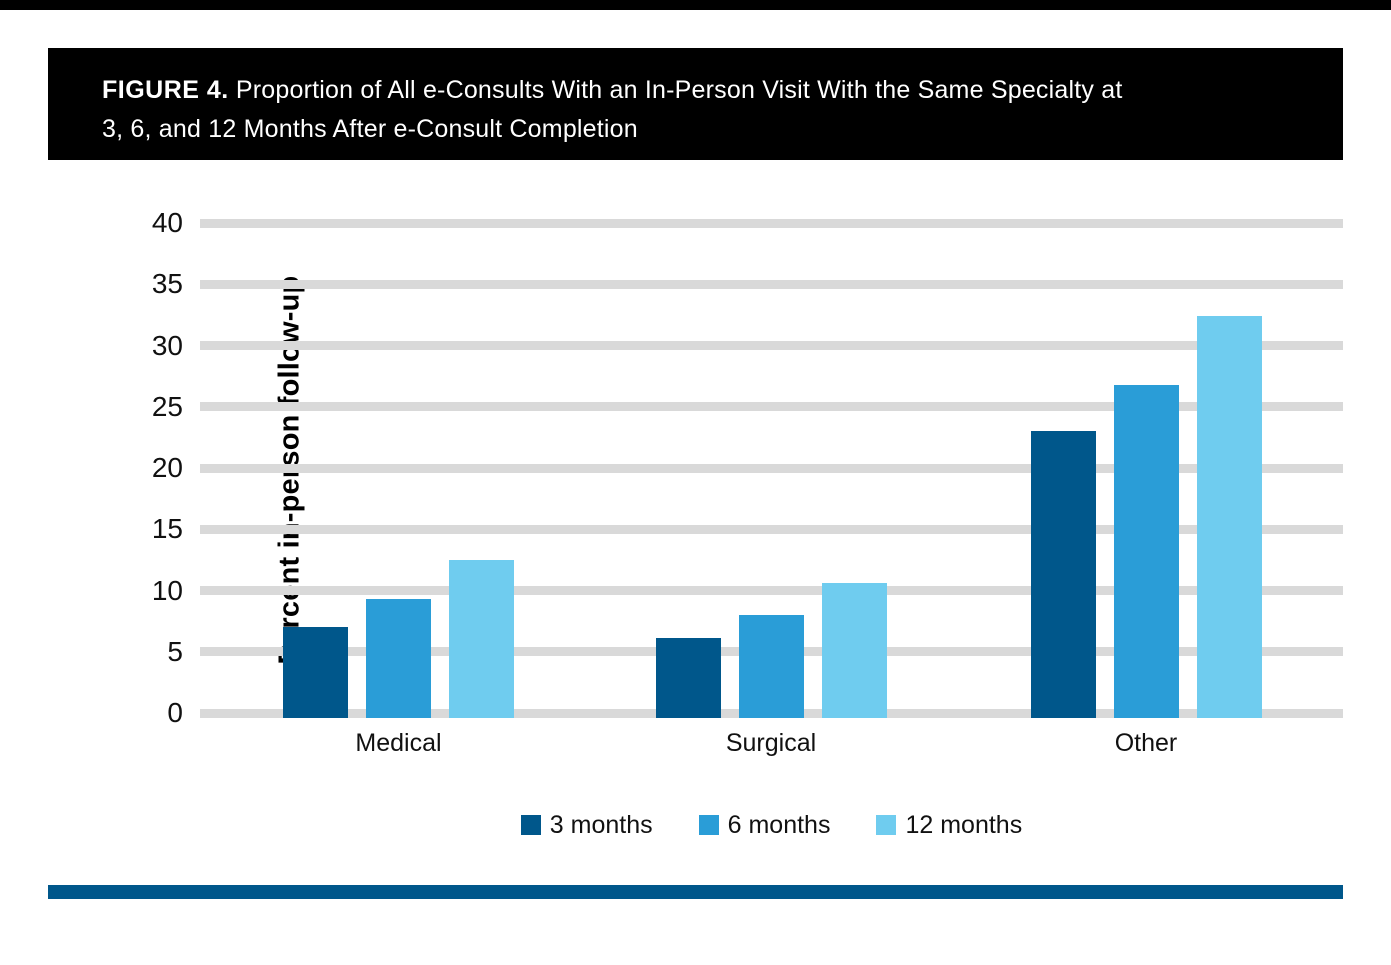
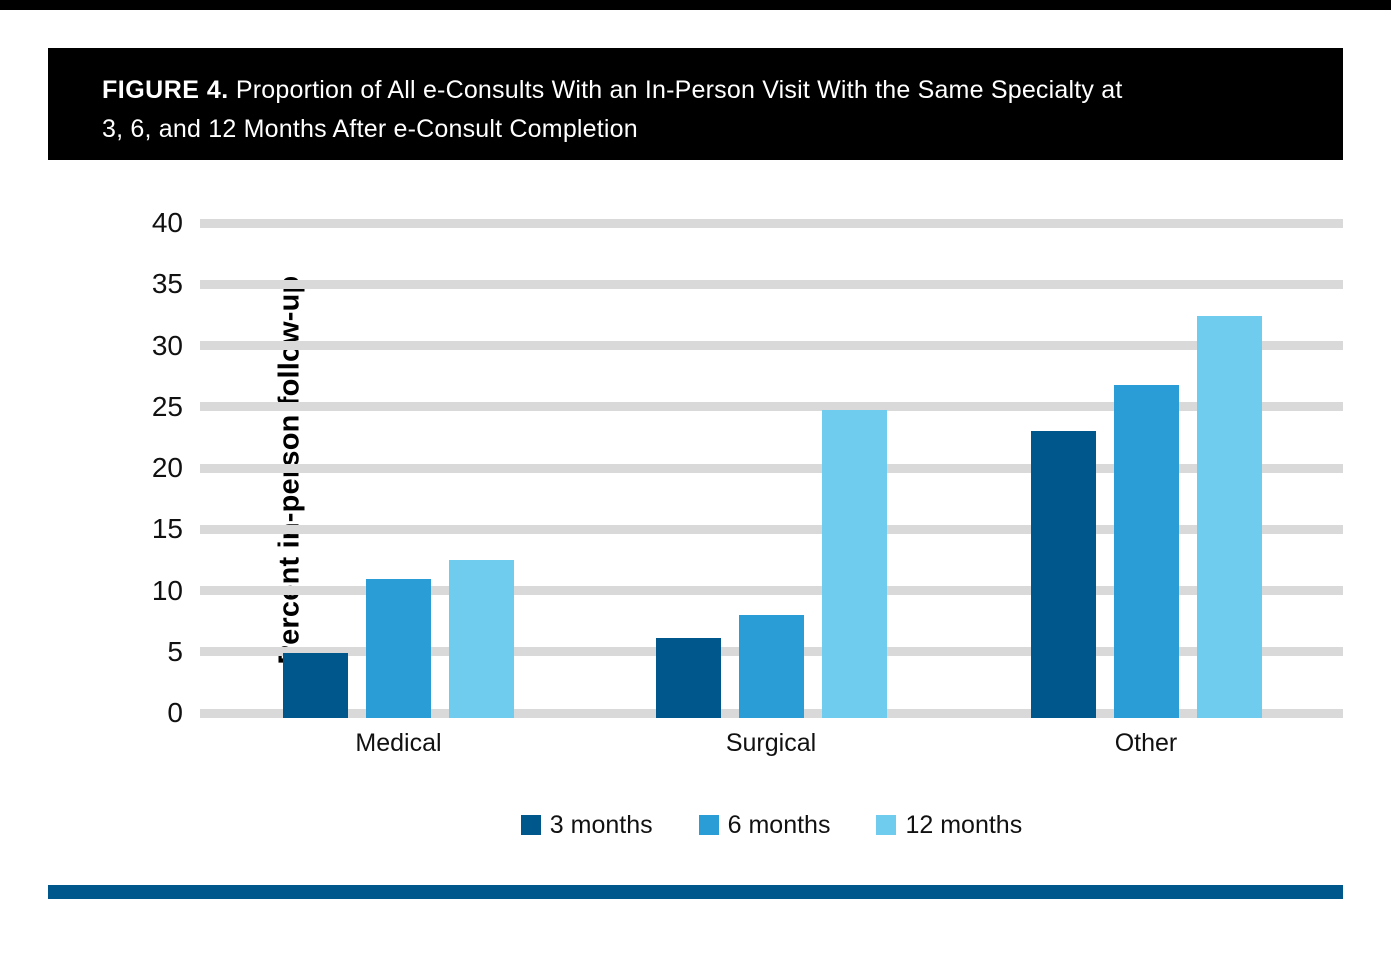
3 months/Medical: 7.0 -> 4.9
6 months/Medical: 9.3 -> 10.9
12 months/Surgical: 10.6 -> 24.7
